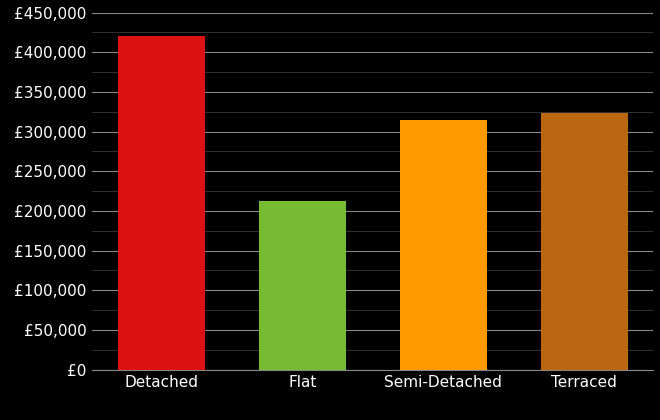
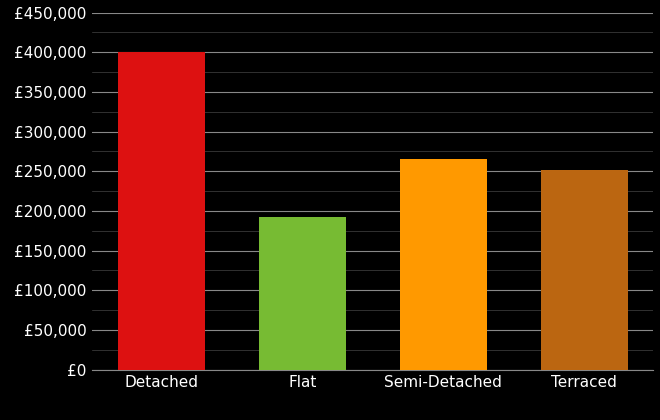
Detached: £420,000 -> £400,000
Flat: £212,000 -> £192,000
Semi-Detached: £314,000 -> £265,000
Terraced: £324,000 -> £252,000
